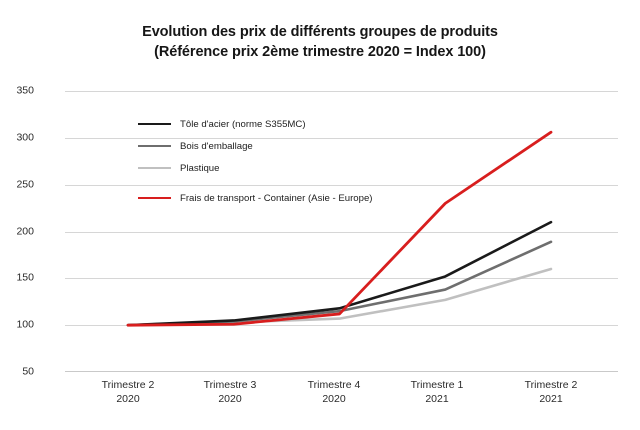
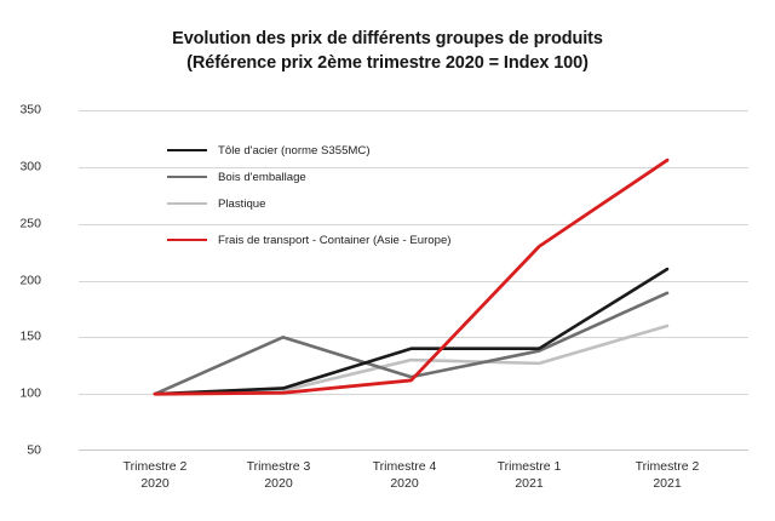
Bois d'emballage/Trimestre 3 2020: 100 -> 150
Tôle d'acier (norme S355MC)/Trimestre 4 2020: 120 -> 140
Plastique/Trimestre 4 2020: 110 -> 130
Tôle d'acier (norme S355MC)/Trimestre 1 2021: 150 -> 140
